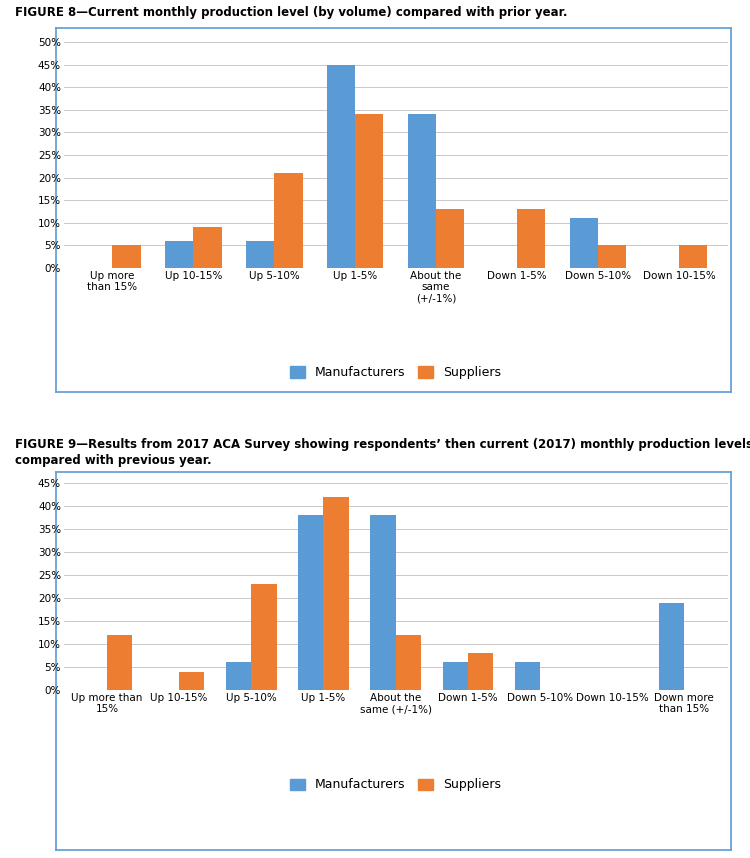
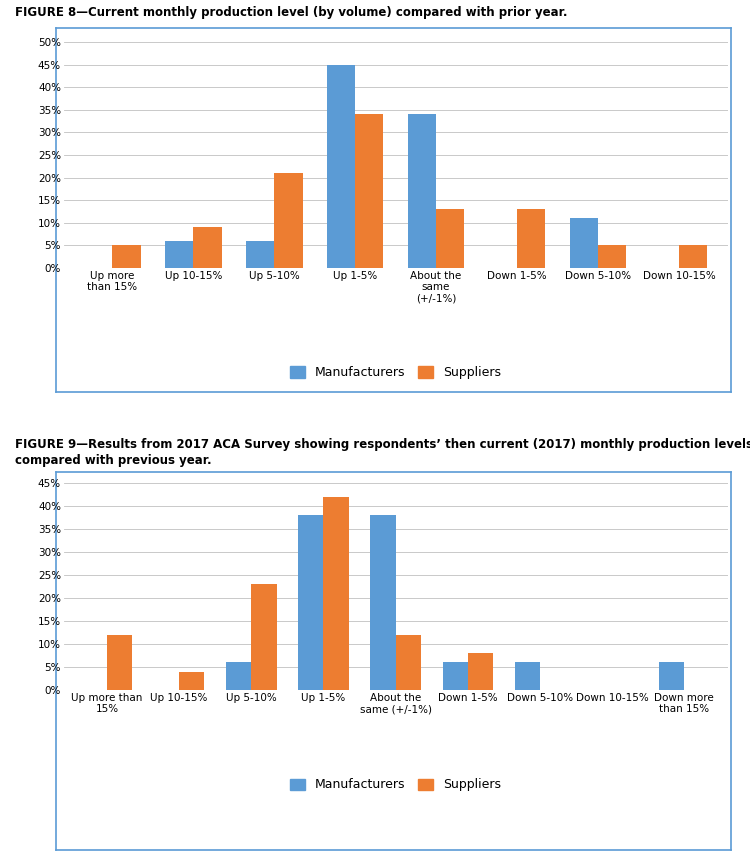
Manufacturers/Down more than 15%: 19% -> 6%
